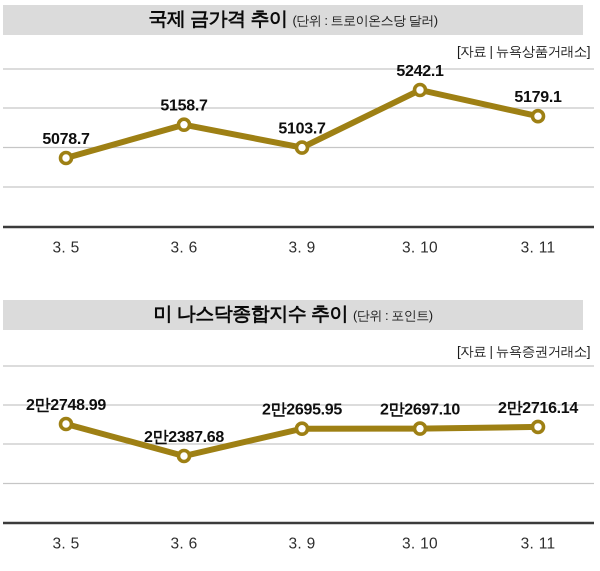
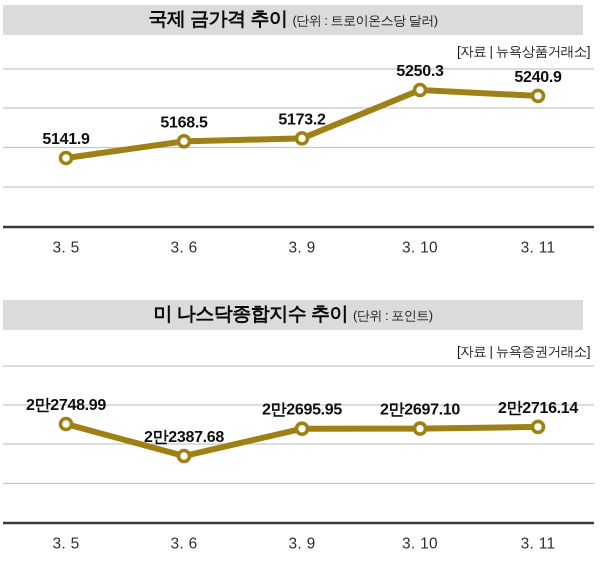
국제 금가격 추이/3. 5: 5078.7 -> 5141.9
국제 금가격 추이/3. 6: 5158.7 -> 5168.5
국제 금가격 추이/3. 9: 5103.7 -> 5173.2
국제 금가격 추이/3. 10: 5242.1 -> 5250.3
국제 금가격 추이/3. 11: 5179.1 -> 5240.9
